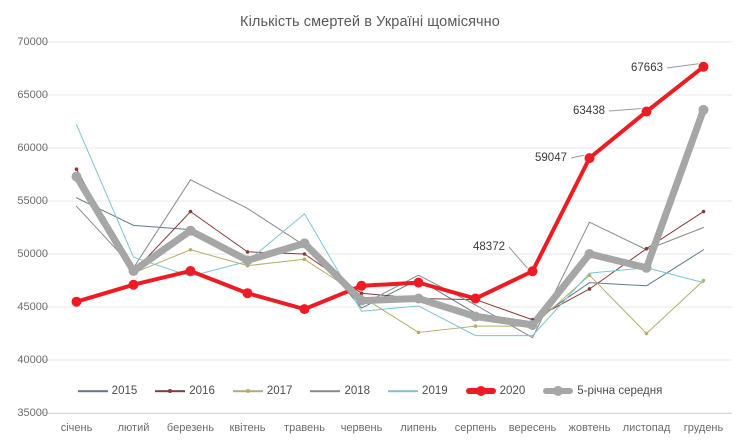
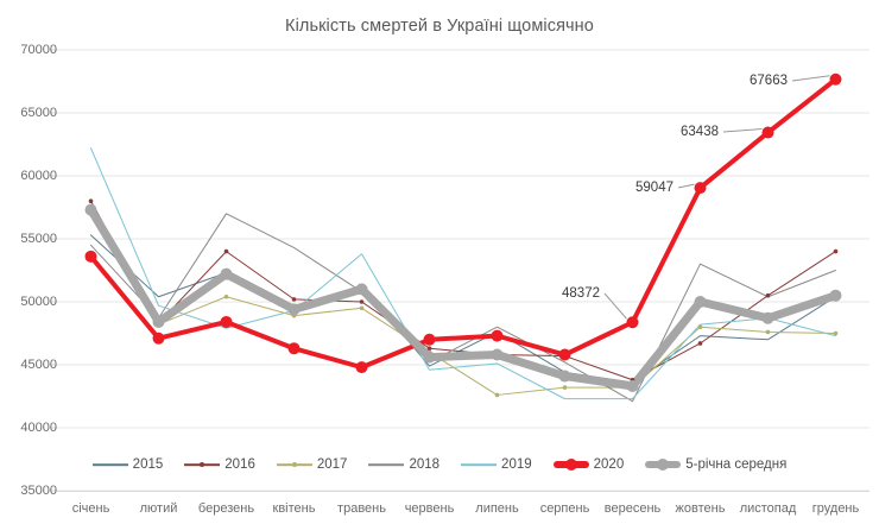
2020/січень: 45500 -> 53600
2015/лютий: 52700 -> 50400
2017/листопад: 42500 -> 47600
5-річна середня/грудень: 63600 -> 50500
